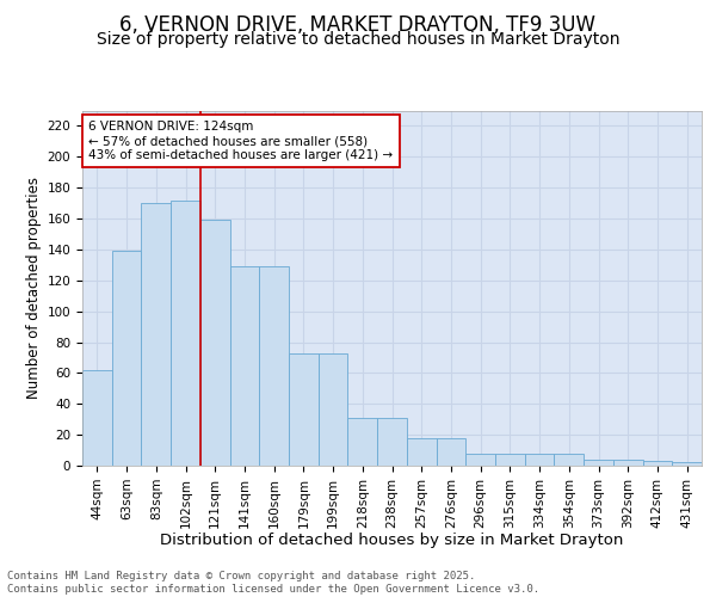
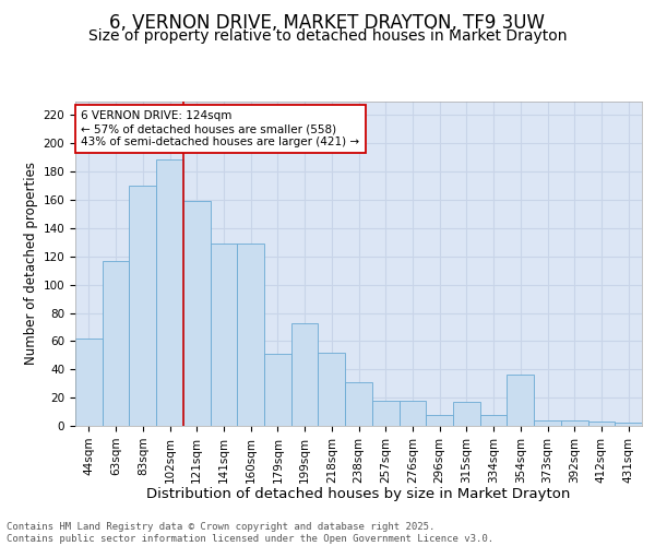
63sqm: 139 -> 117
102sqm: 172 -> 189
179sqm: 73 -> 51
218sqm: 31 -> 52
315sqm: 8 -> 17
354sqm: 8 -> 36
